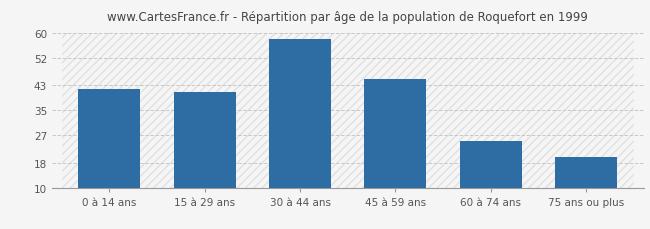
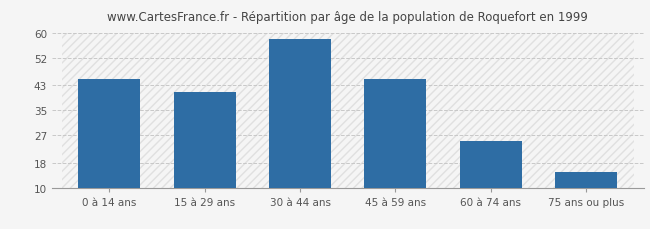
0 à 14 ans: 42 -> 45
75 ans ou plus: 20 -> 15
